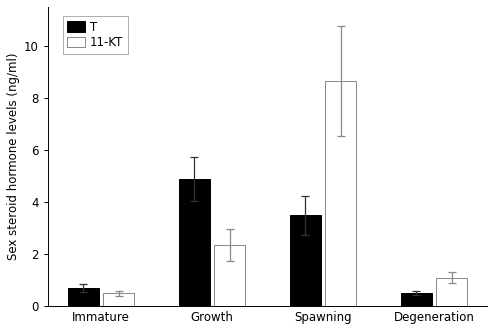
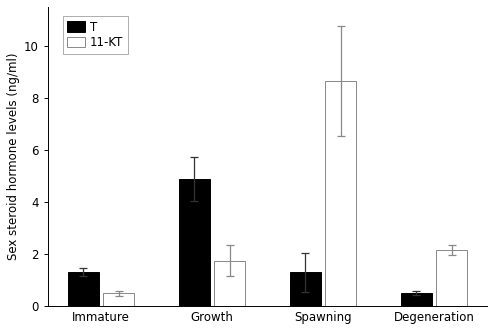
T/Immature: 0.7 -> 1.3
11-KT/Growth: 2.35 -> 1.75
T/Spawning: 3.5 -> 1.3
11-KT/Degeneration: 1.10 -> 2.15
